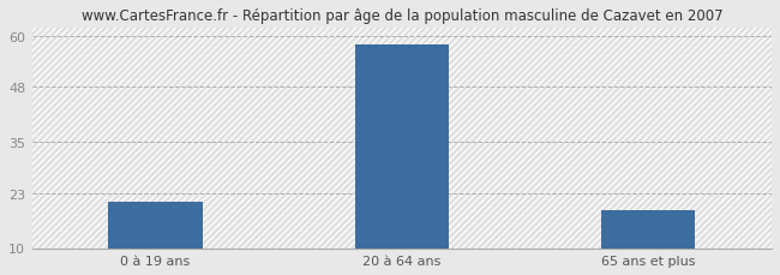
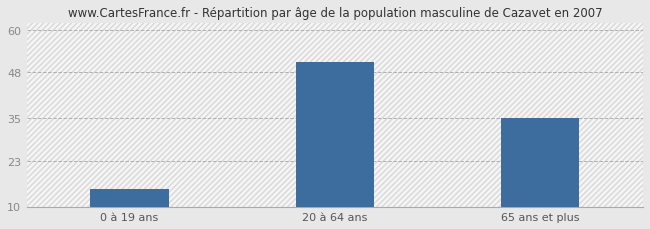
0 à 19 ans: 21 -> 15
20 à 64 ans: 58 -> 51
65 ans et plus: 19 -> 35
